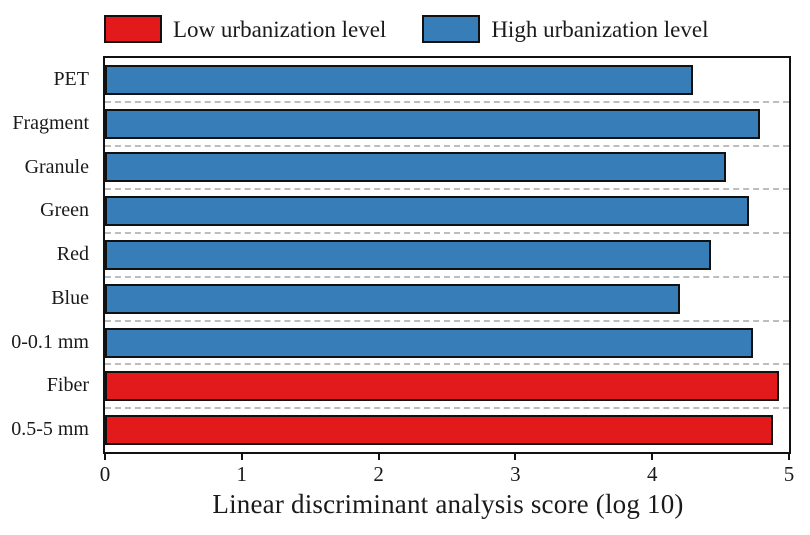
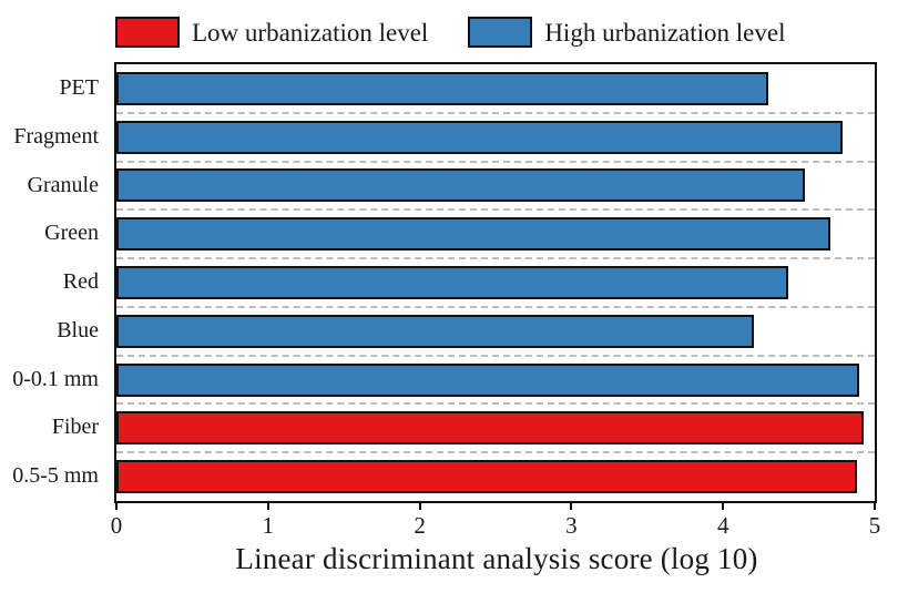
High urbanization level/0-0.1 mm: 4.74 -> 4.90
